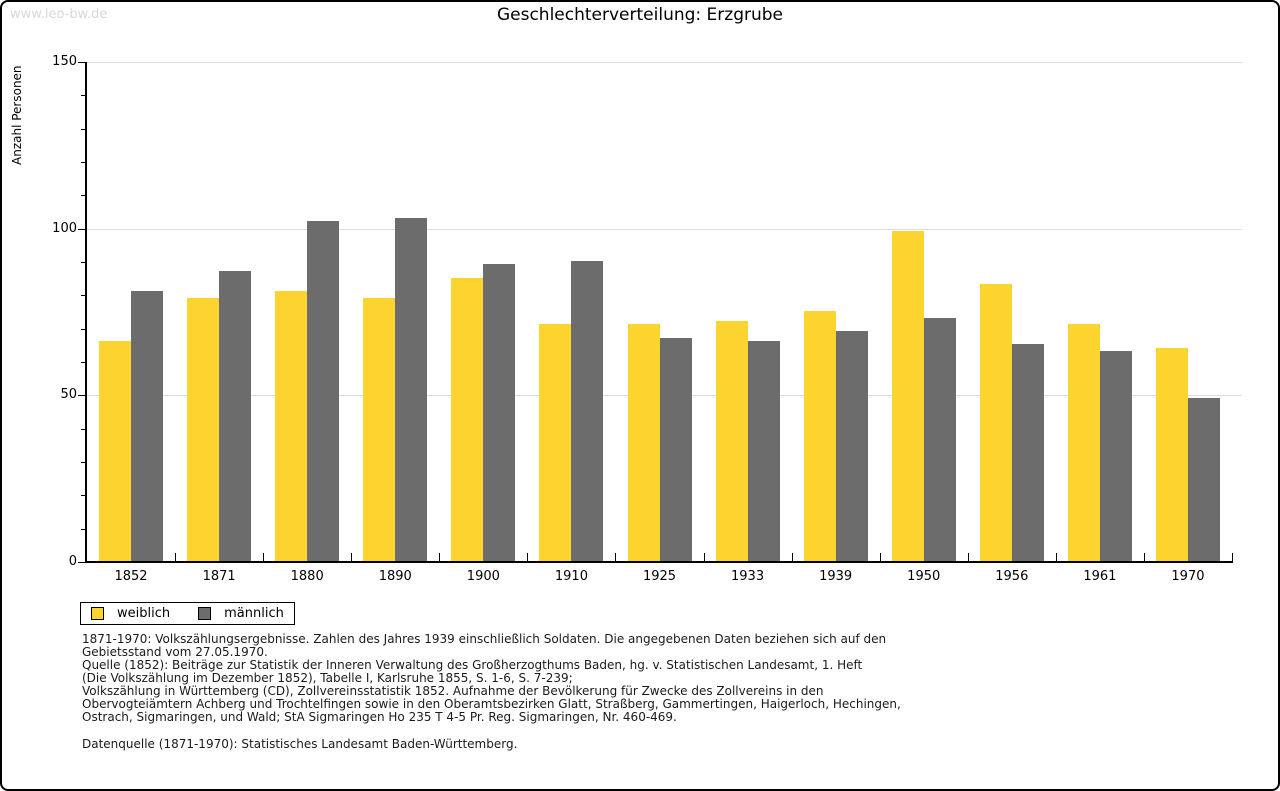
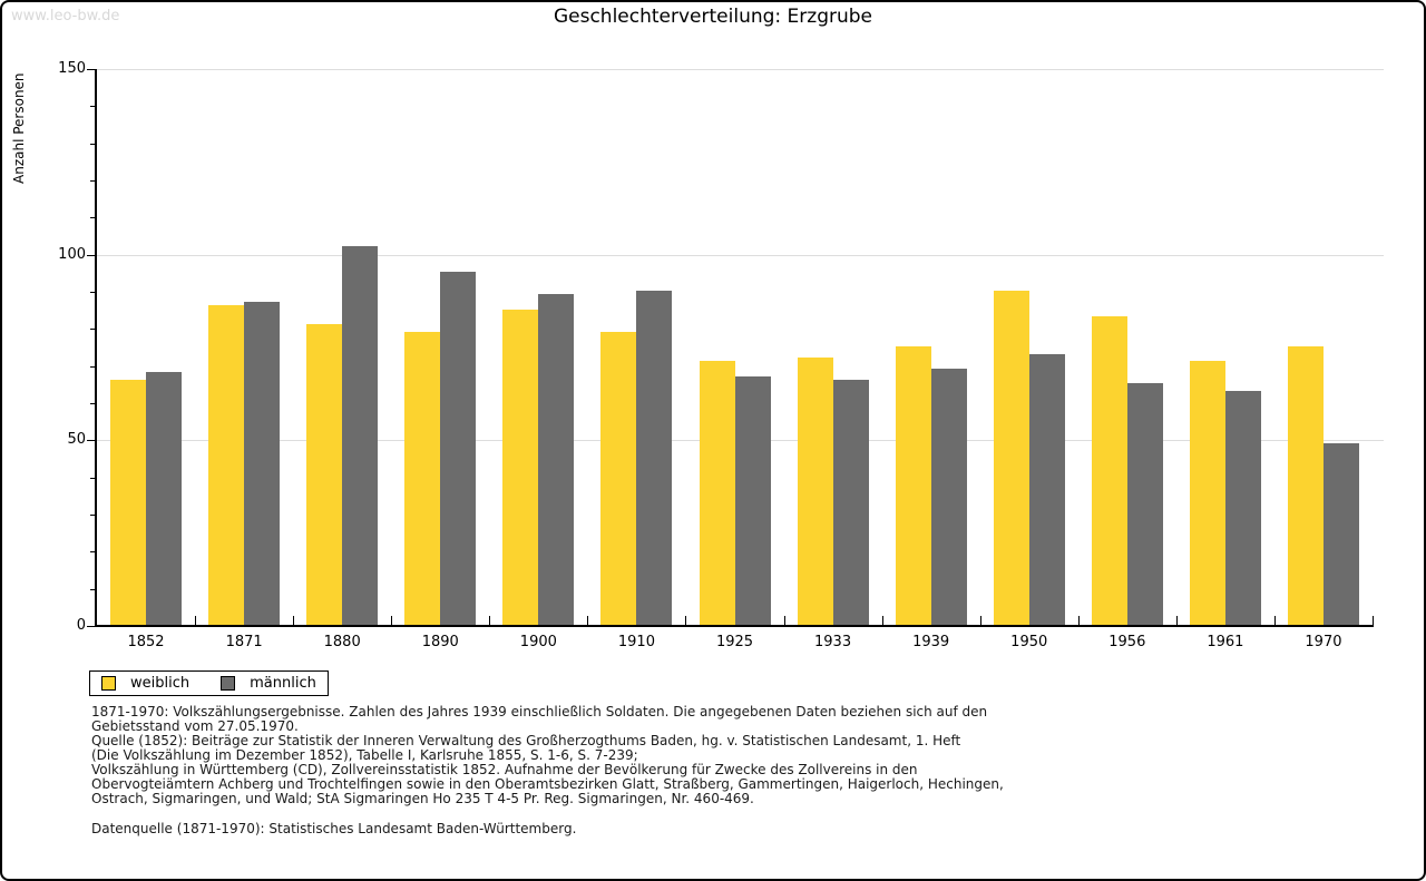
männlich/1852: 81 -> 68
weiblich/1871: 79 -> 86
männlich/1890: 103 -> 95
weiblich/1910: 71 -> 79
weiblich/1950: 99 -> 90
weiblich/1970: 64 -> 75
